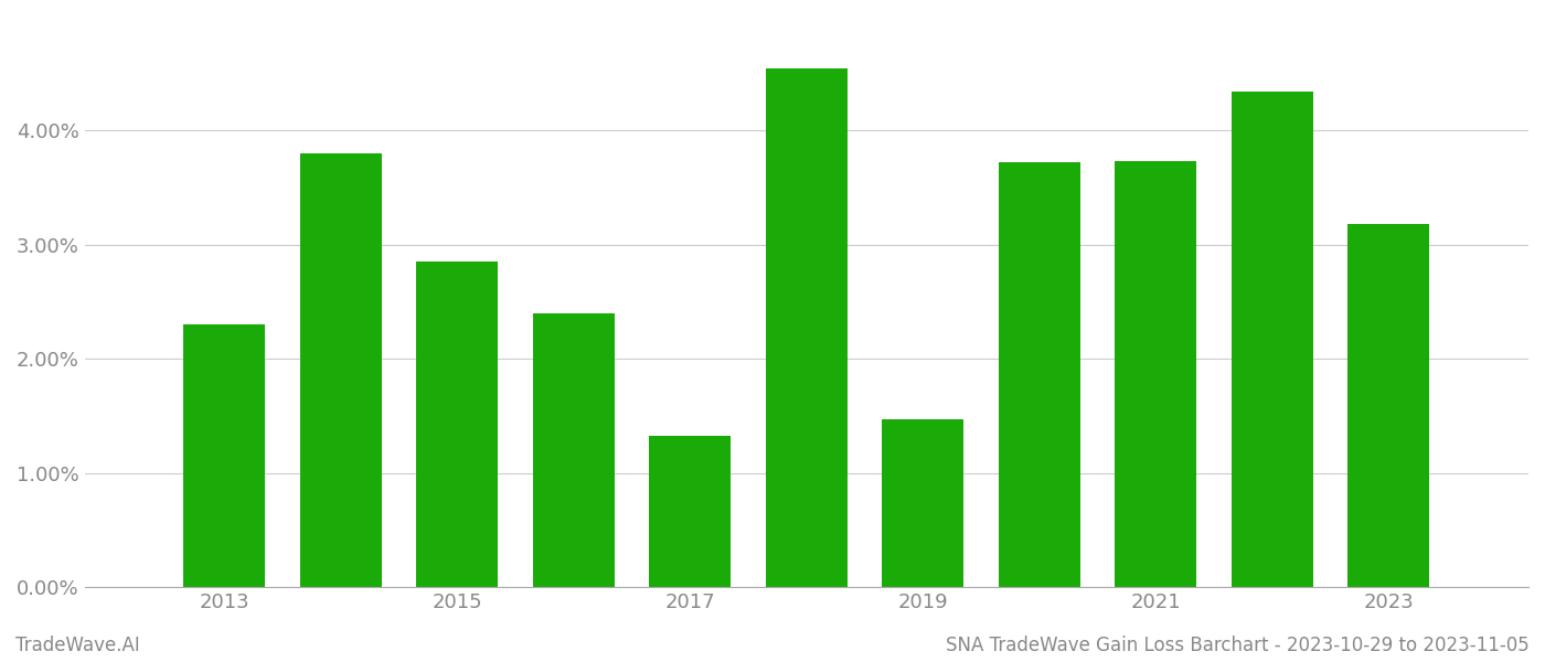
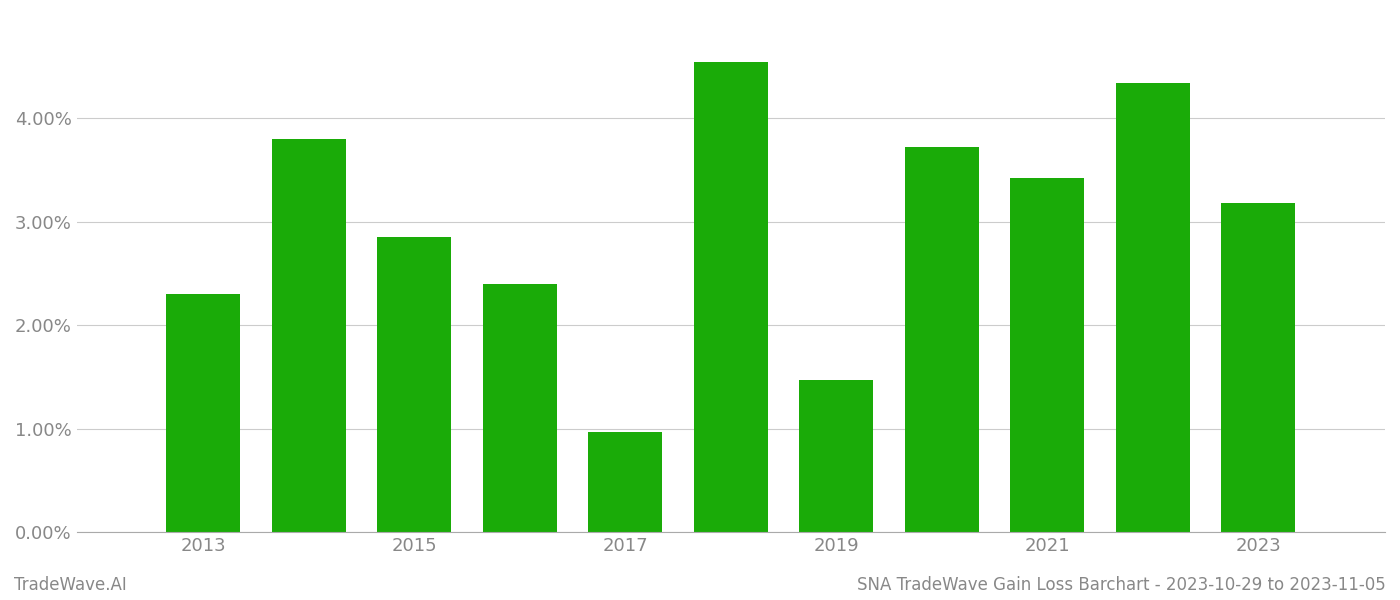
2017: 1.33% -> 0.97%
2021: 3.73% -> 3.42%
